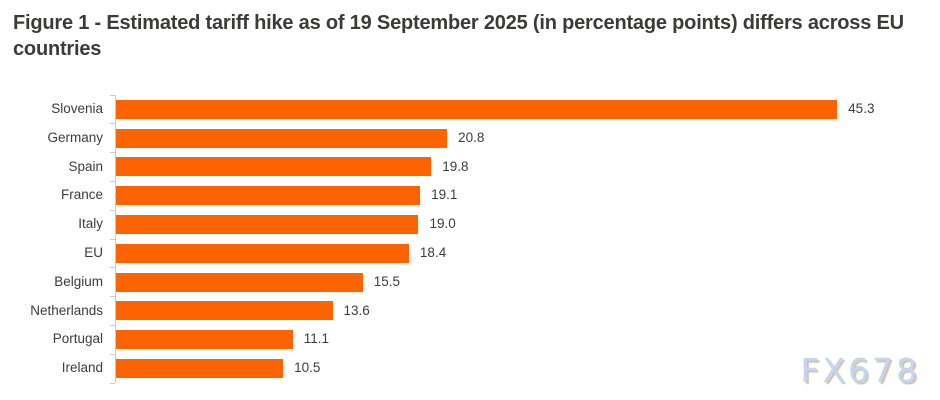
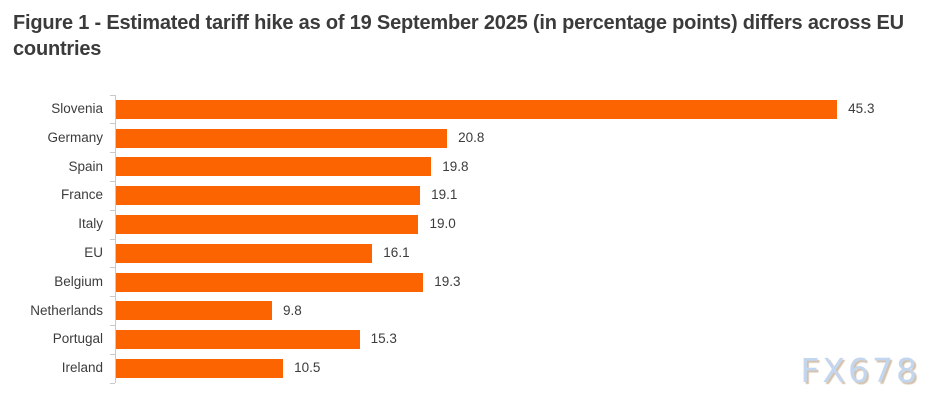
EU: 18.4 -> 16.1
Belgium: 15.5 -> 19.3
Netherlands: 13.6 -> 9.8
Portugal: 11.1 -> 15.3
